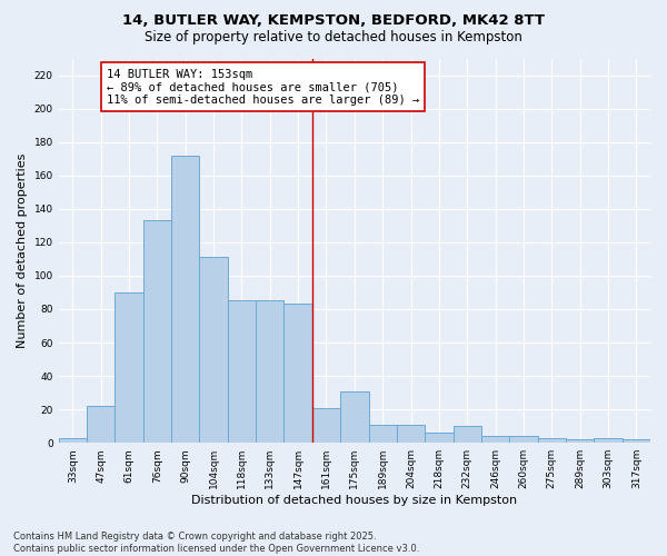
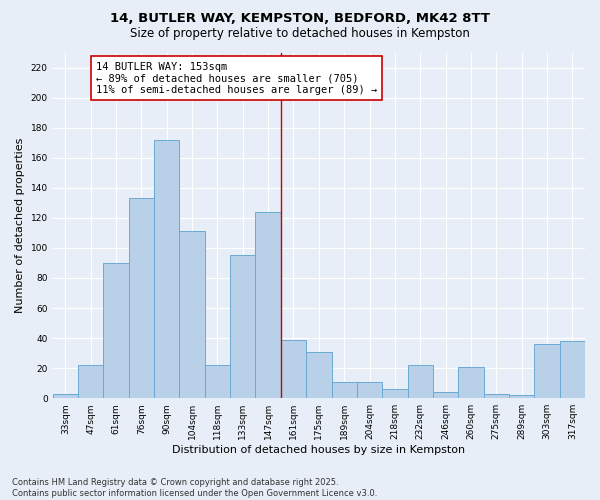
118sqm: 85 -> 22
133sqm: 85 -> 95
147sqm: 83 -> 124
161sqm: 21 -> 39
232sqm: 10 -> 22
260sqm: 4 -> 21
303sqm: 3 -> 36
317sqm: 2 -> 38
